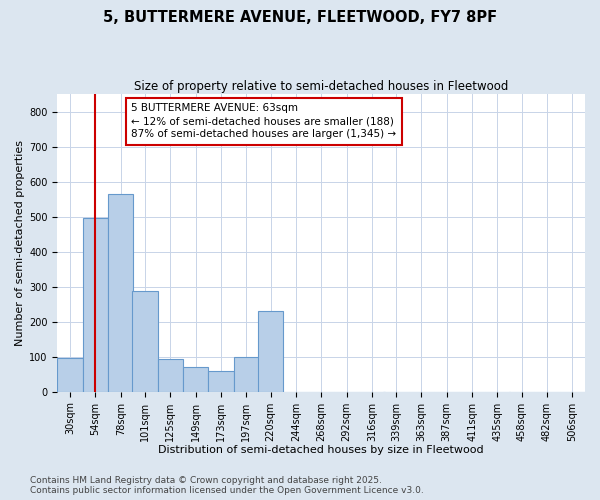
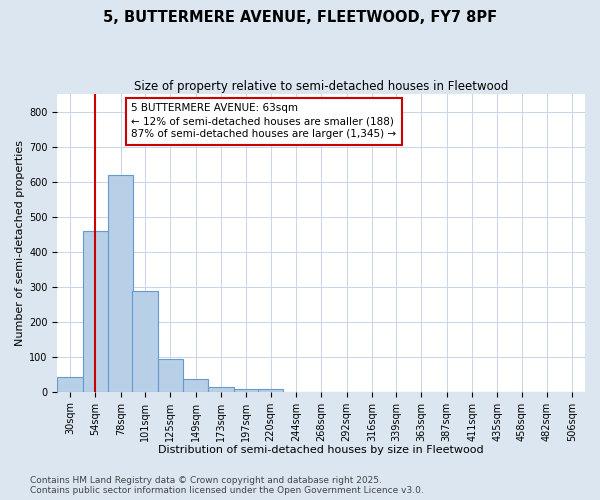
30sqm: 95 -> 43
54sqm: 495 -> 460
78sqm: 565 -> 620
149sqm: 70 -> 35
173sqm: 60 -> 14
197sqm: 100 -> 9
220sqm: 230 -> 7
